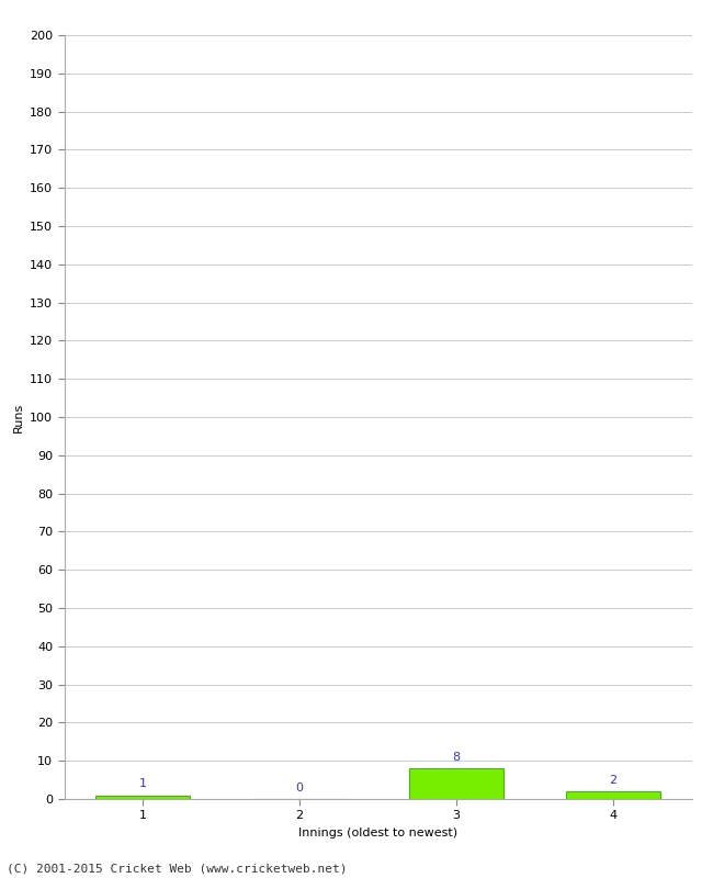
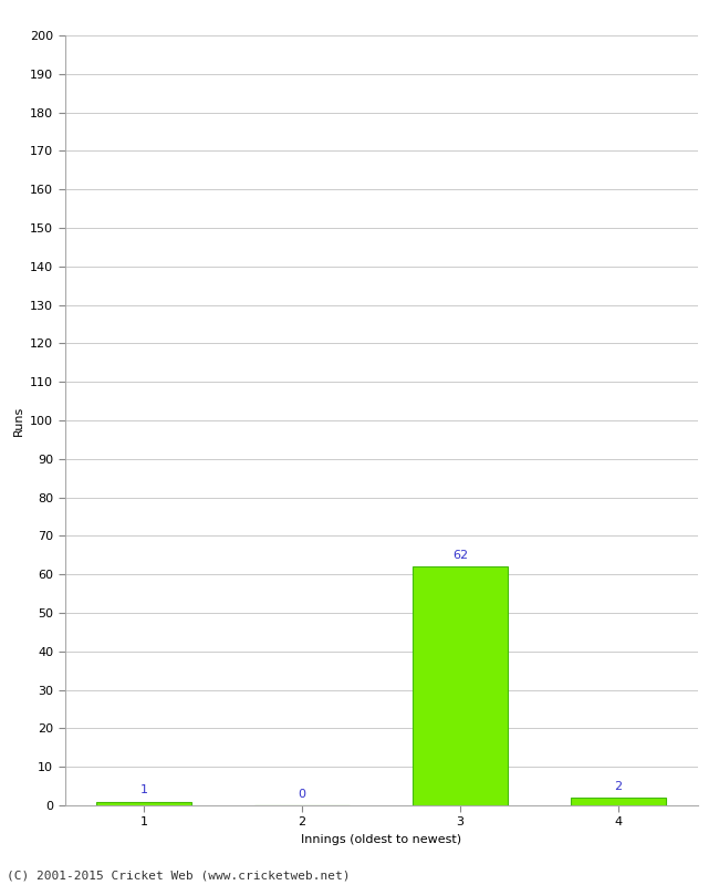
3: 8 -> 62
